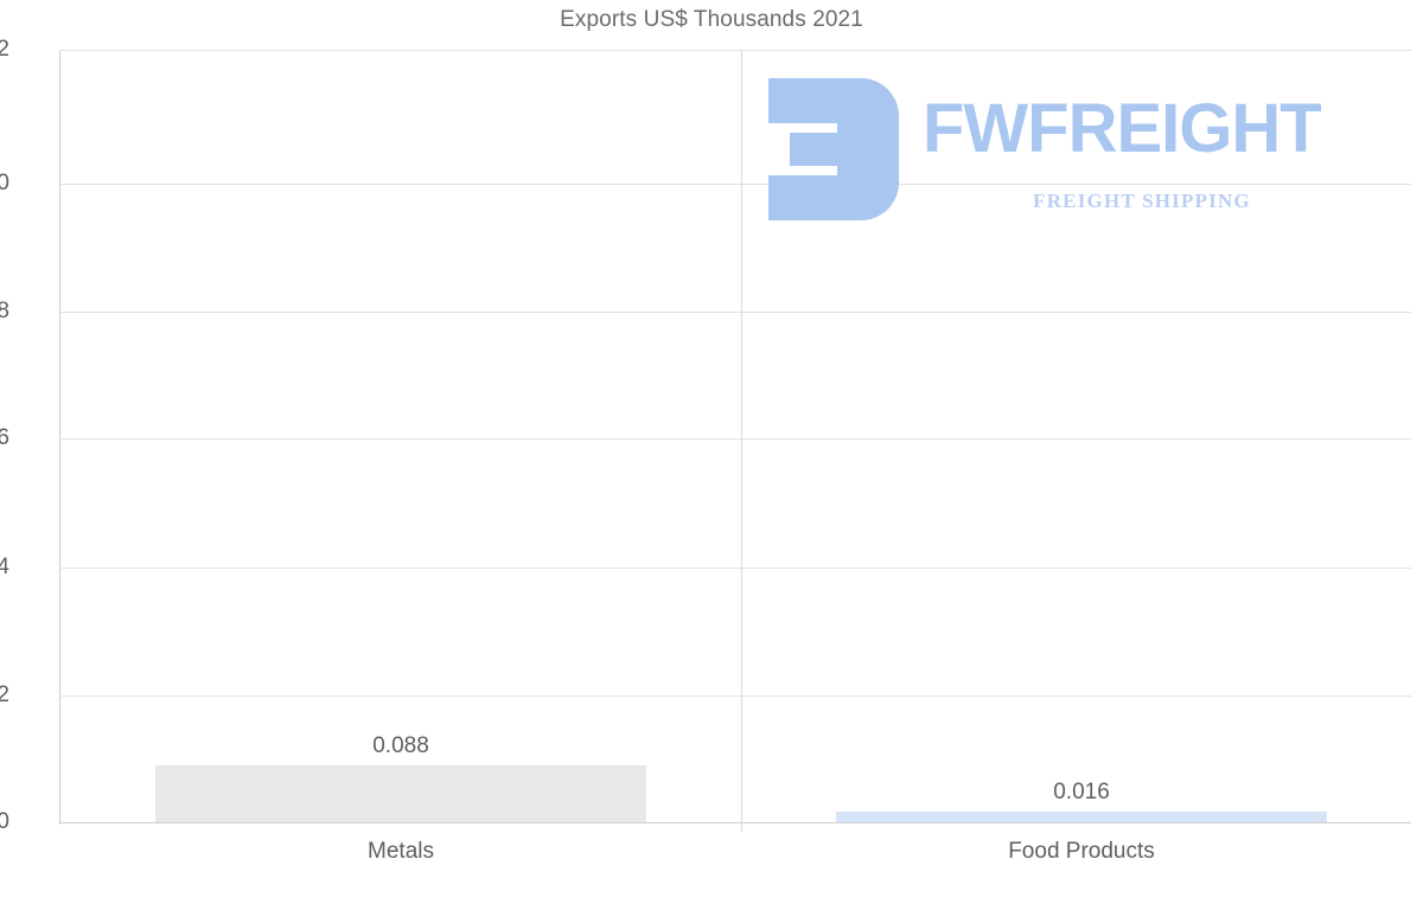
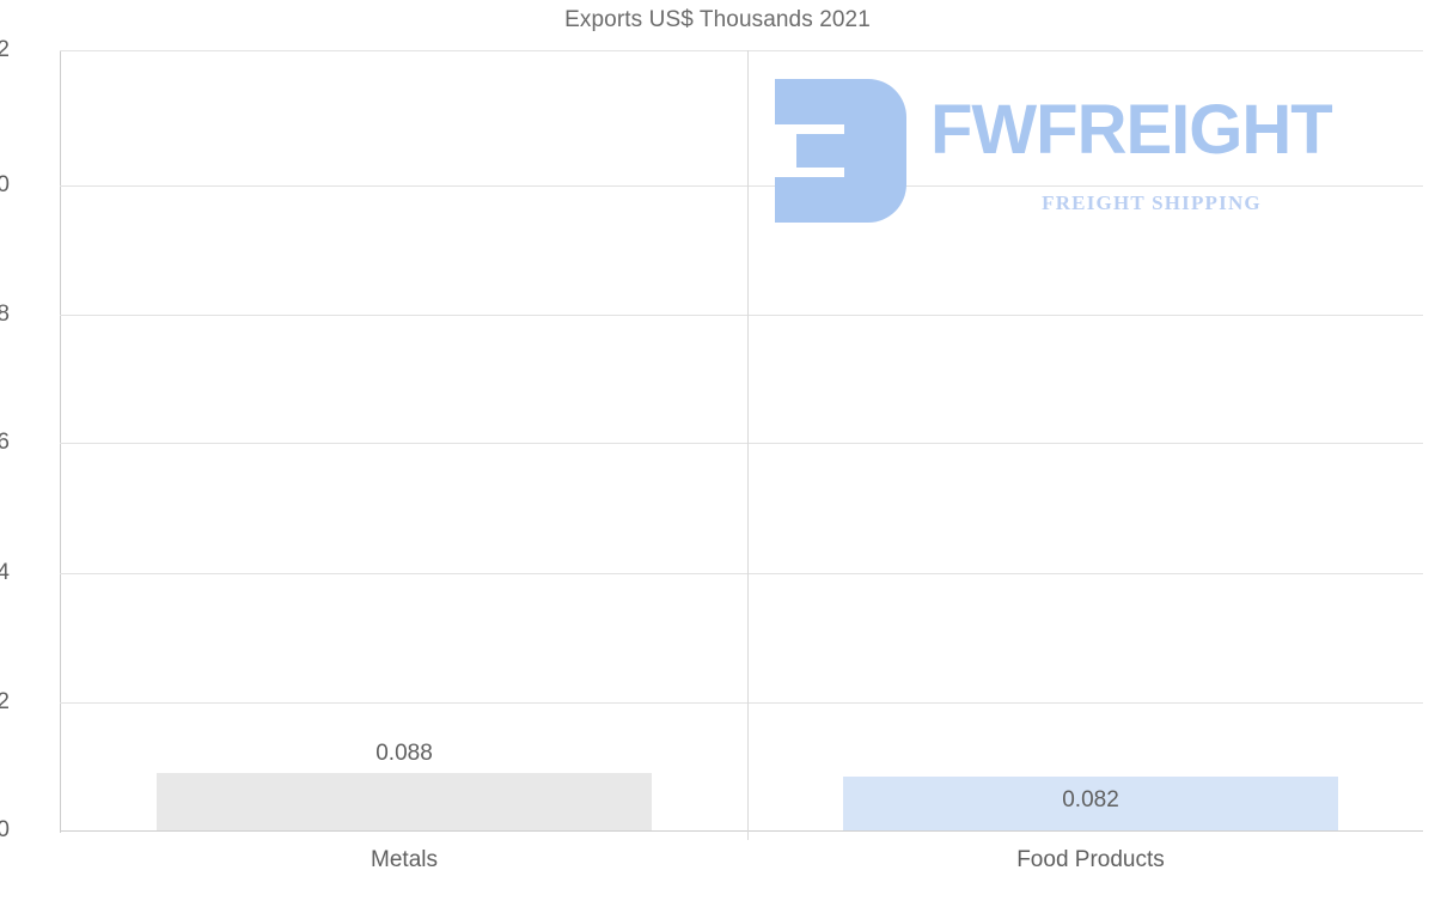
Food Products: 0.016 -> 0.082
